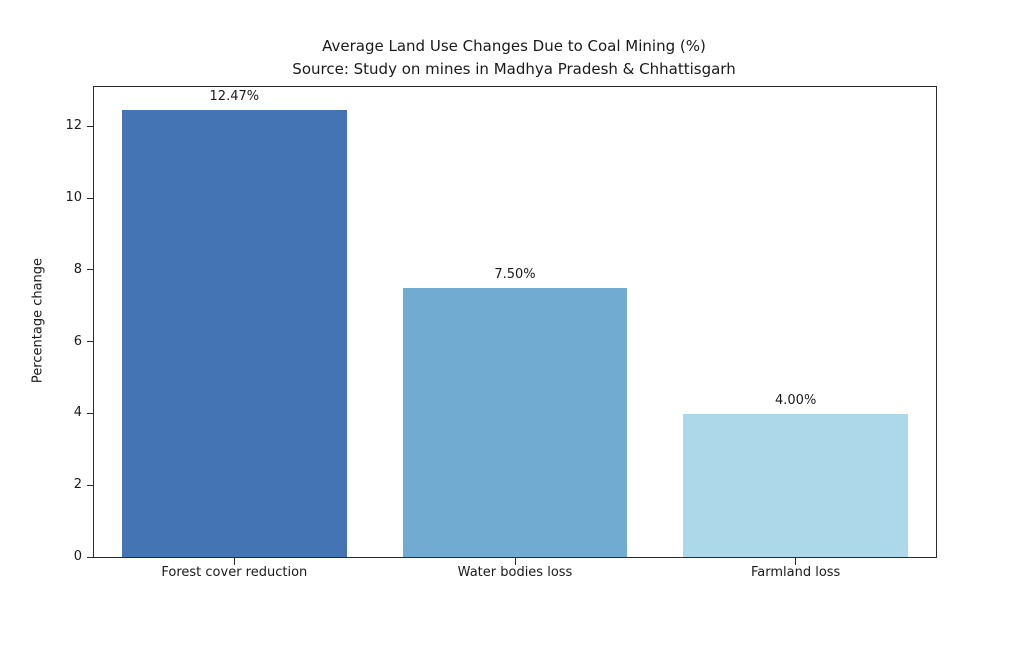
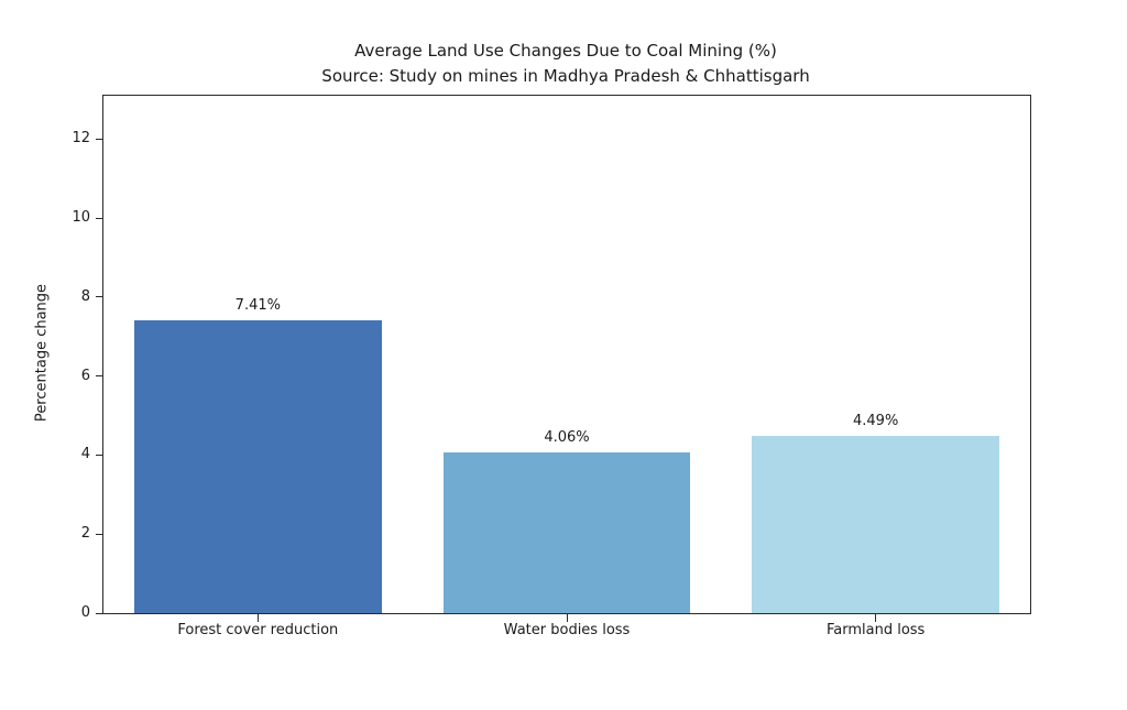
Forest cover reduction: 12.47% -> 7.41%
Water bodies loss: 7.50% -> 4.06%
Farmland loss: 4.00% -> 4.49%
